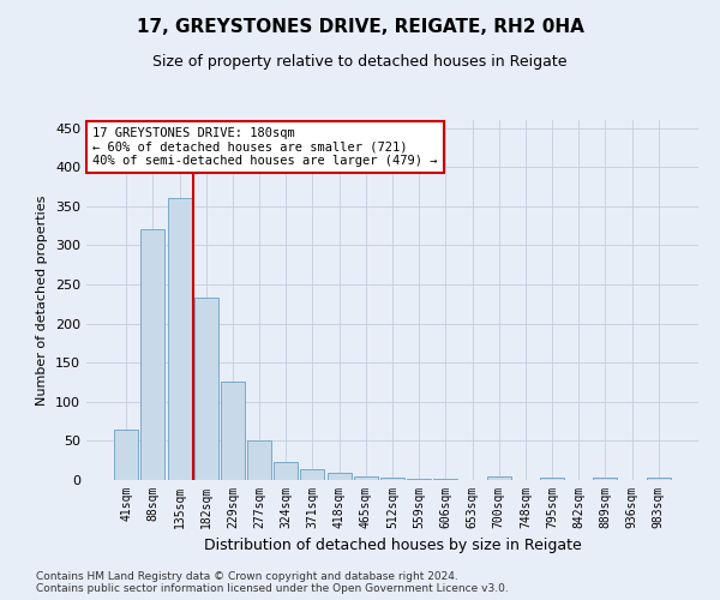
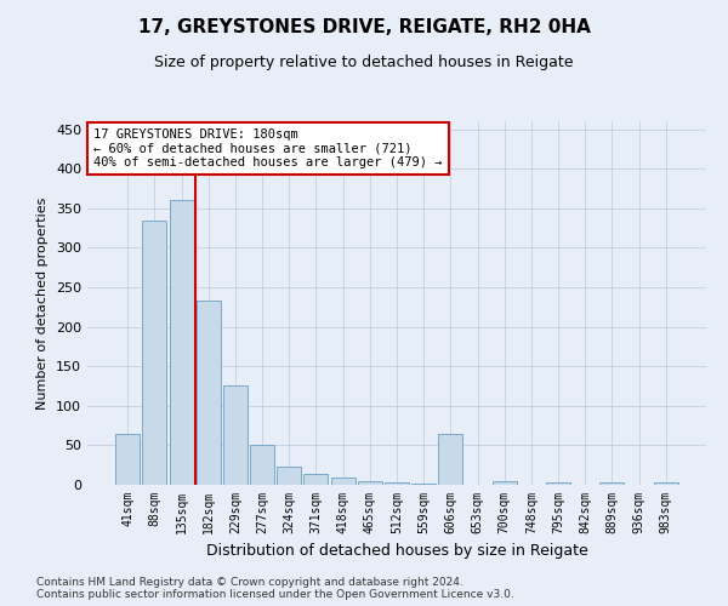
88sqm: 320 -> 334
606sqm: 1 -> 64
